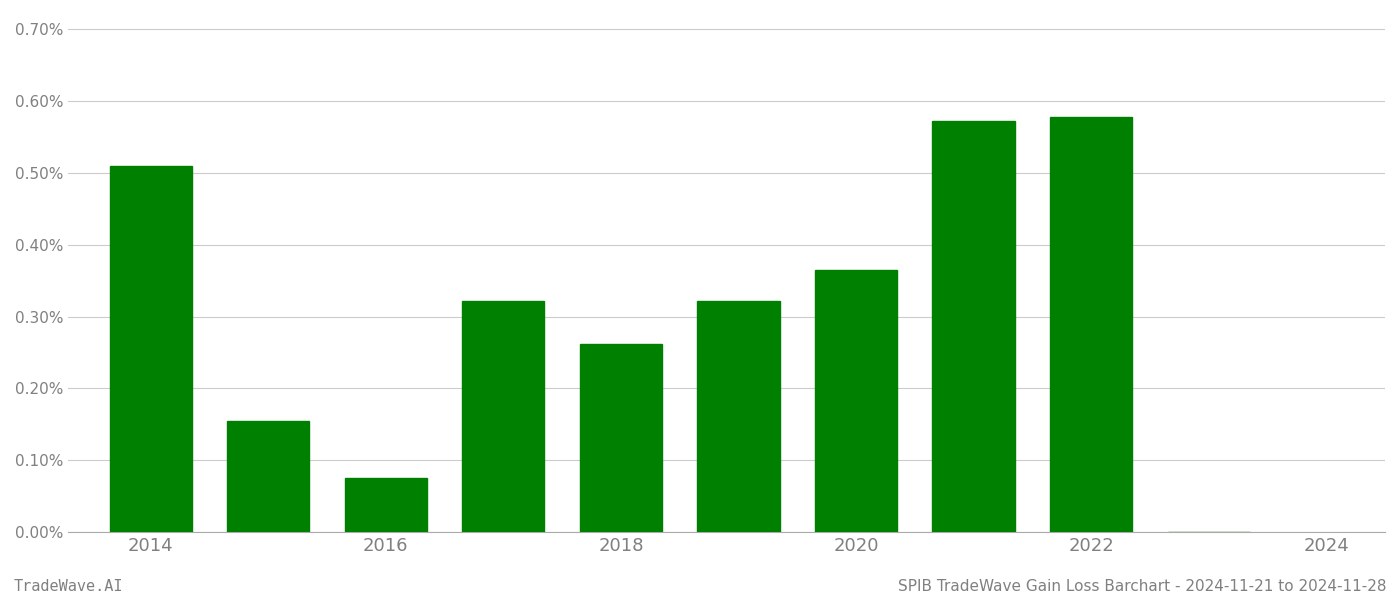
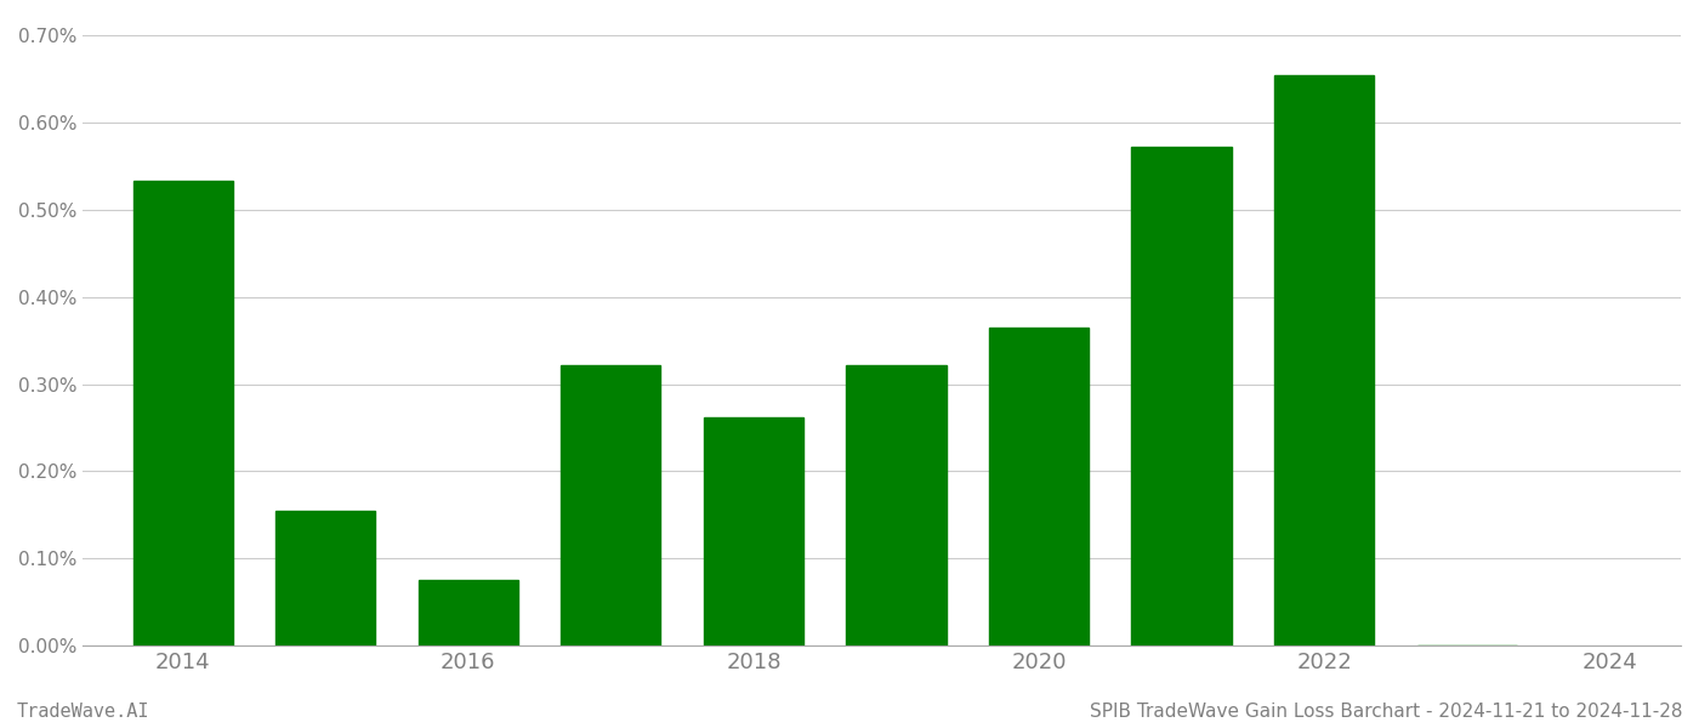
2014: 0.510% -> 0.533%
2022: 0.578% -> 0.655%
